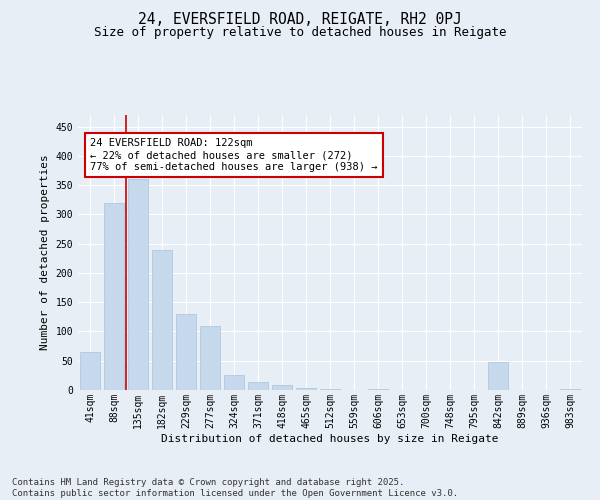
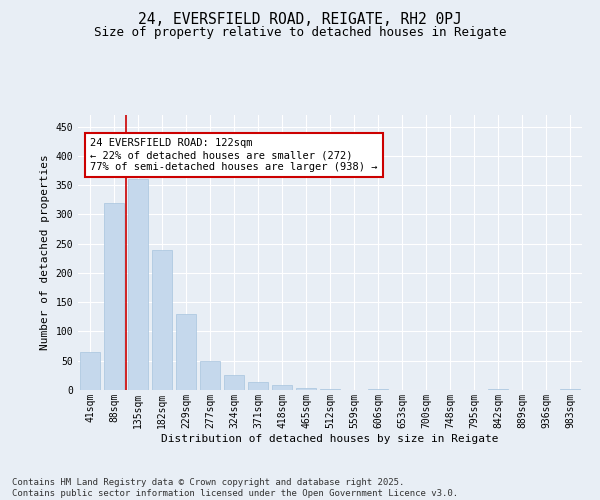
277sqm: 110 -> 50
842sqm: 48 -> 2
